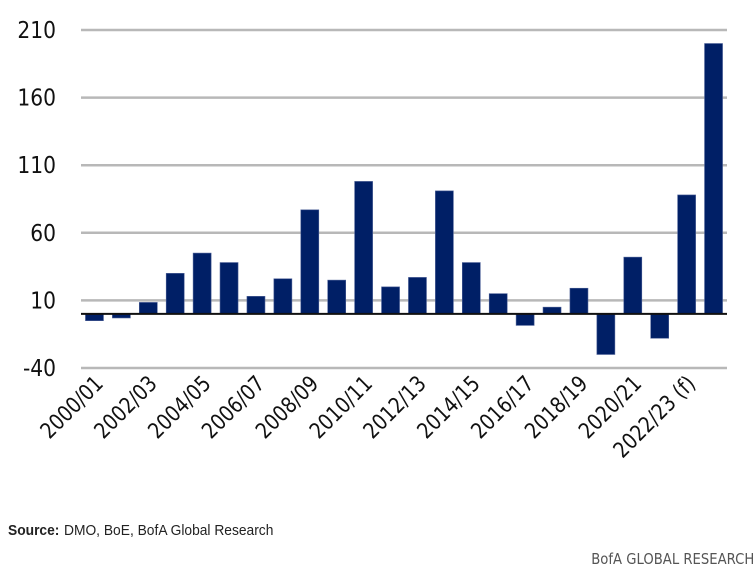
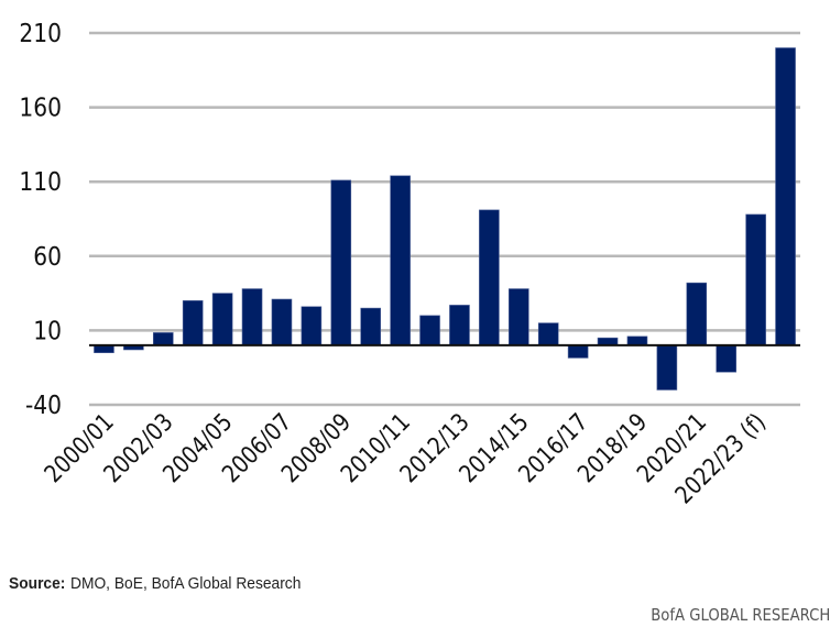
2004/05: 45 -> 35
2006/07: 13 -> 31
2008/09: 77 -> 111
2010/11: 98 -> 114
2018/19: 19 -> 6
